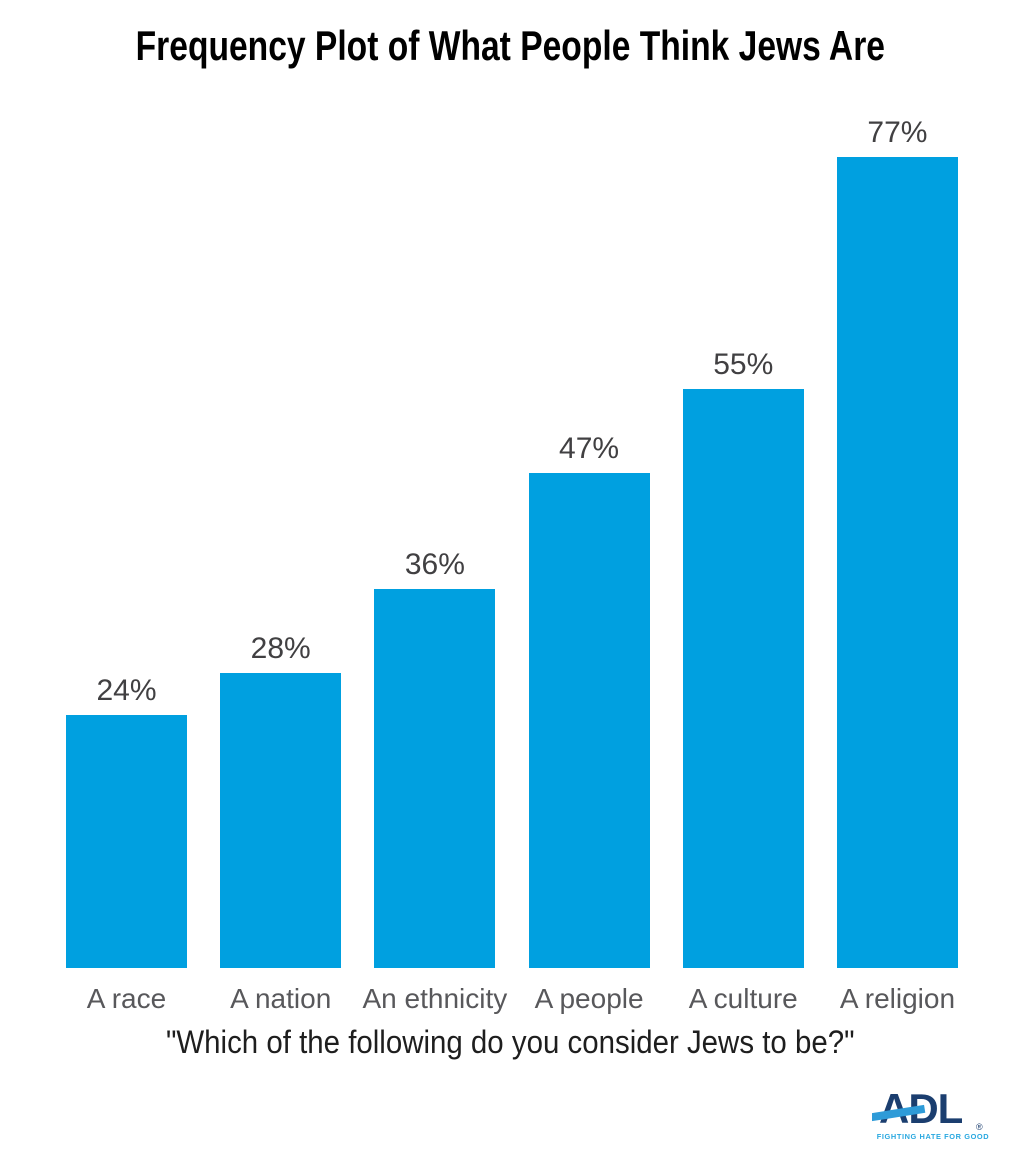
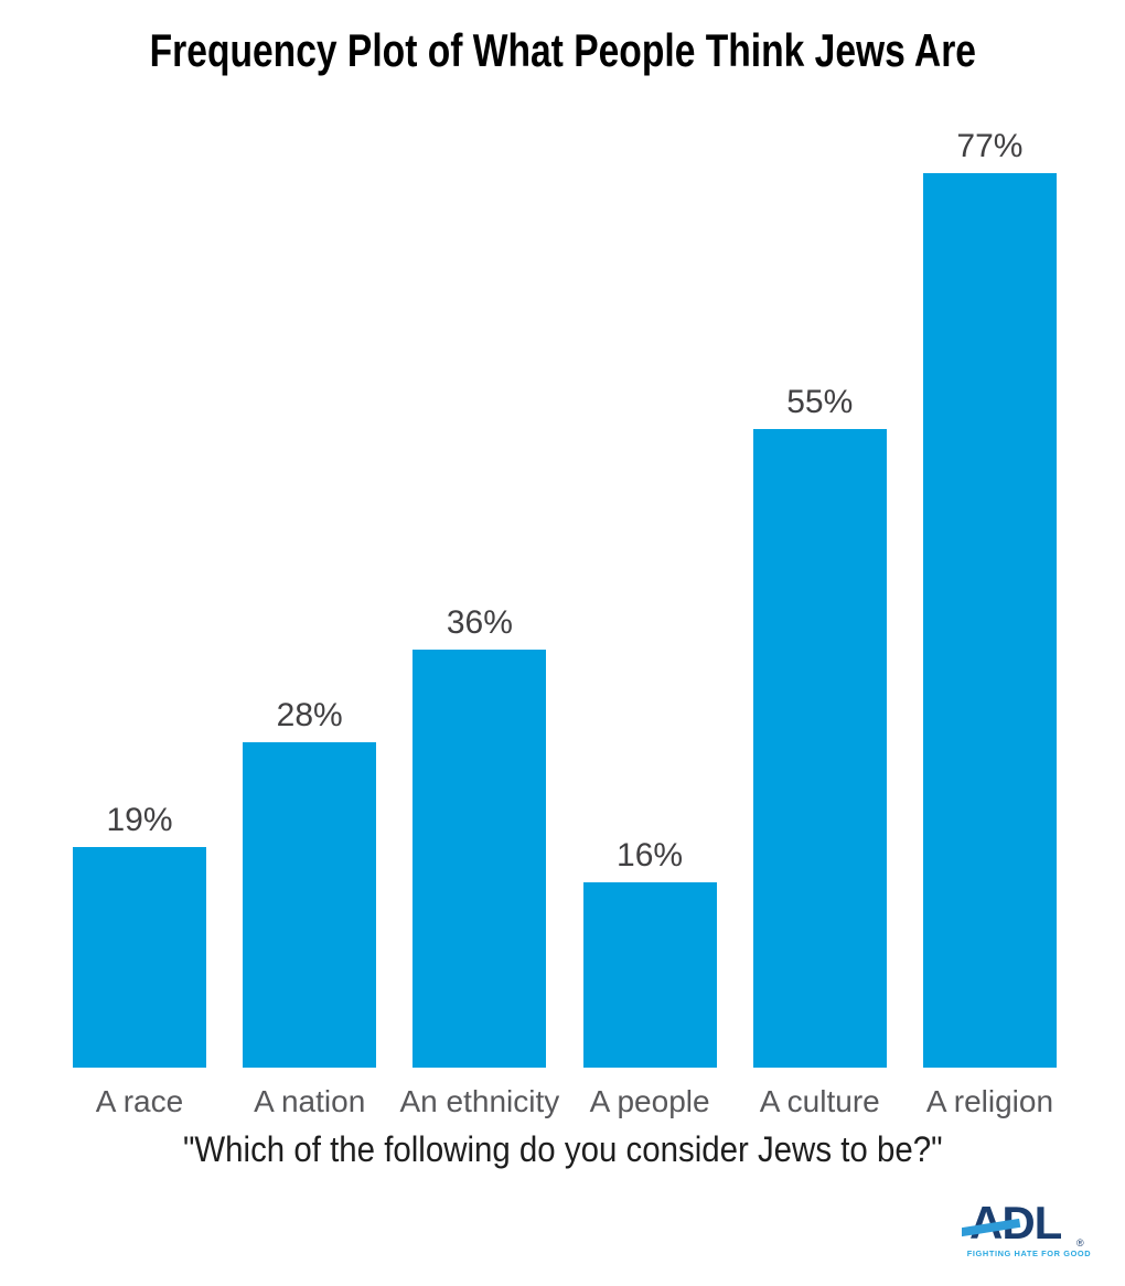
A race: 24% -> 19%
A people: 47% -> 16%
